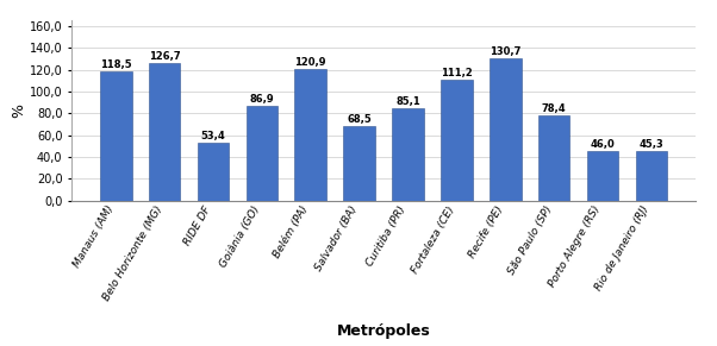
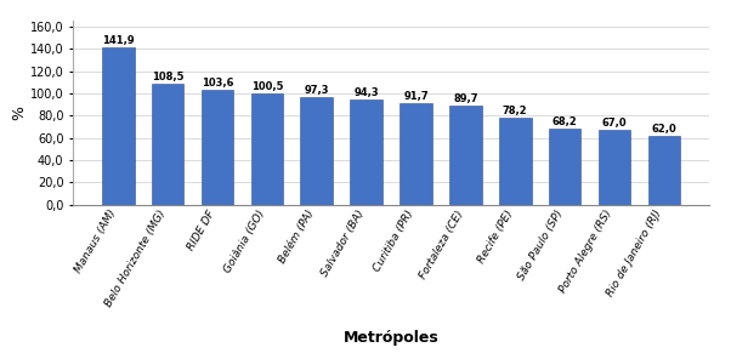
Manaus (AM): 118,5 -> 141,9
Belo Horizonte (MG): 126,7 -> 108,5
RIDE DF: 53,4 -> 103,6
Goiânia (GO): 86,9 -> 100,5
Belém (PA): 120,9 -> 97,3
Salvador (BA): 68,5 -> 94,3
Curitiba (PR): 85,1 -> 91,7
Fortaleza (CE): 111,2 -> 89,7
Recife (PE): 130,7 -> 78,2
São Paulo (SP): 78,4 -> 68,2
Porto Alegre (RS): 46,0 -> 67,0
Rio de Janeiro (RJ): 45,3 -> 62,0
